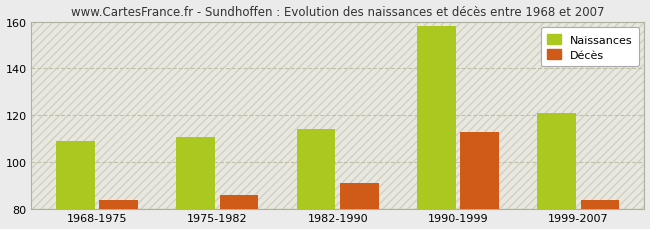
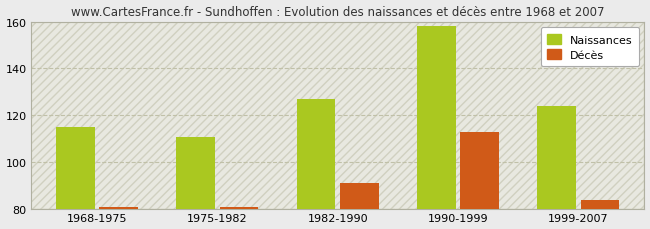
Naissances/1968-1975: 109 -> 115
Décès/1968-1975: 84 -> 81
Décès/1975-1982: 86 -> 81
Naissances/1982-1990: 114 -> 127
Naissances/1999-2007: 121 -> 124
